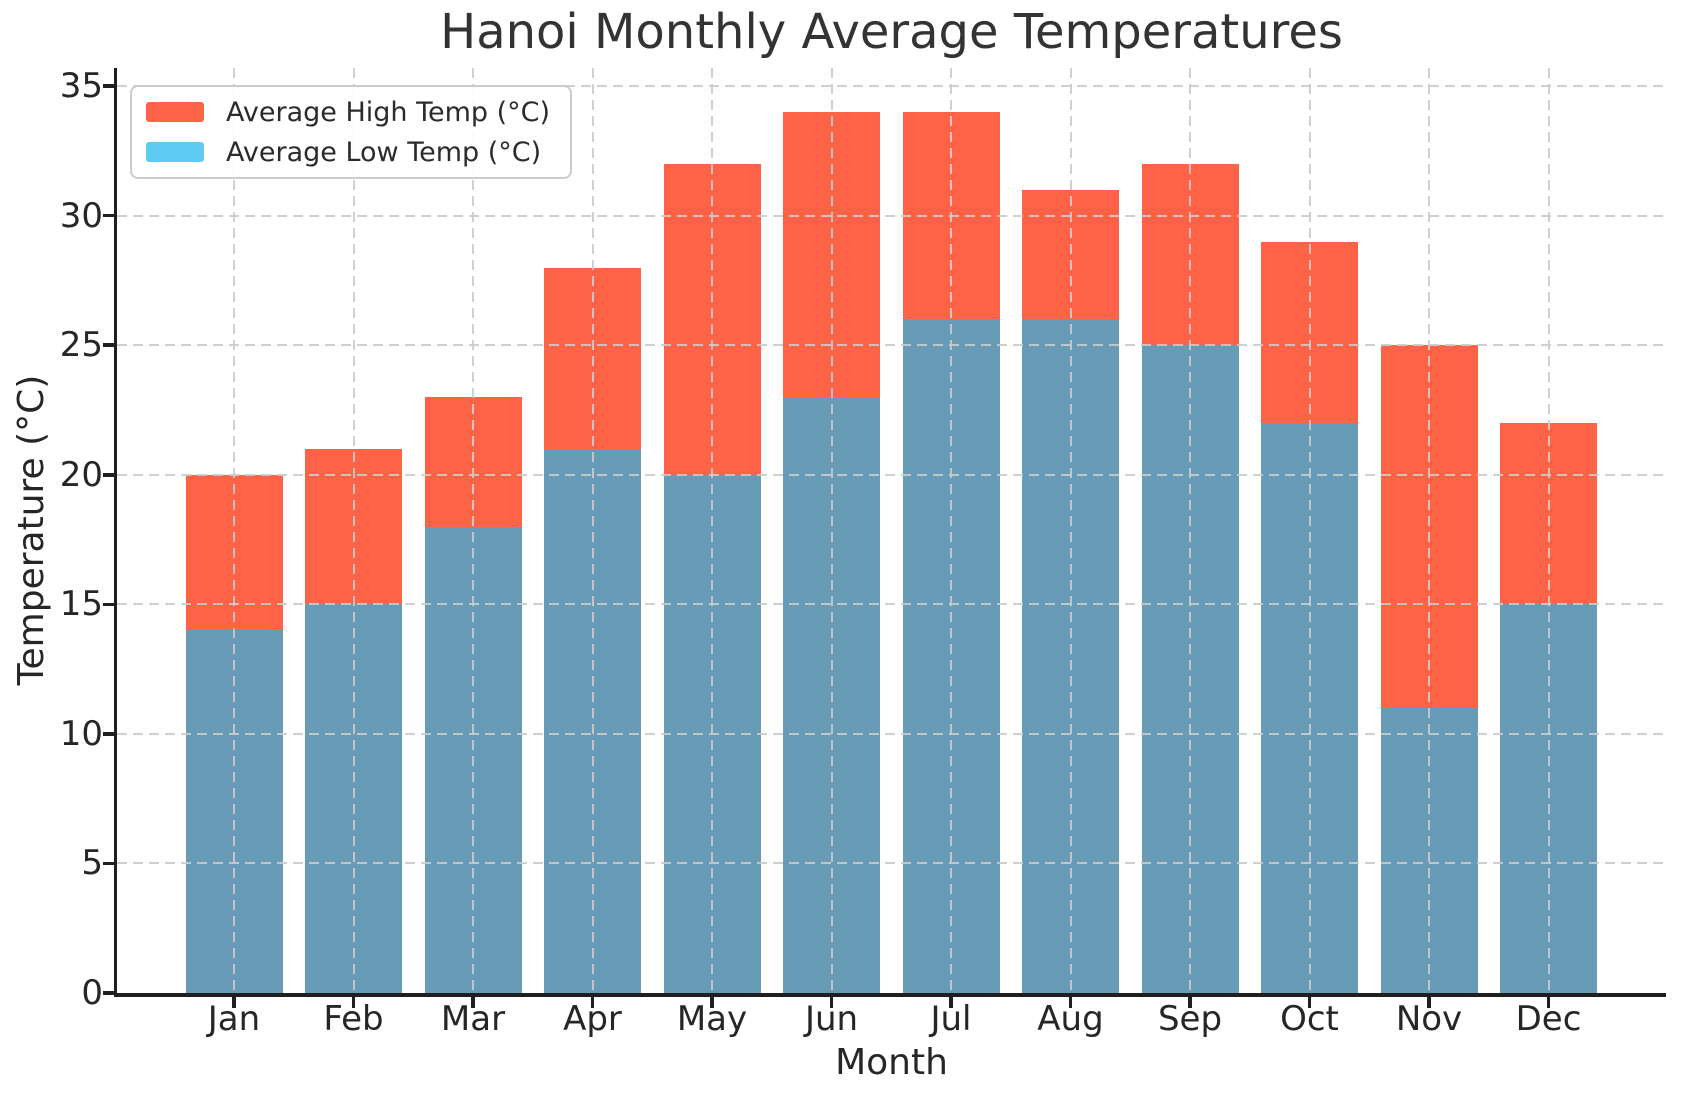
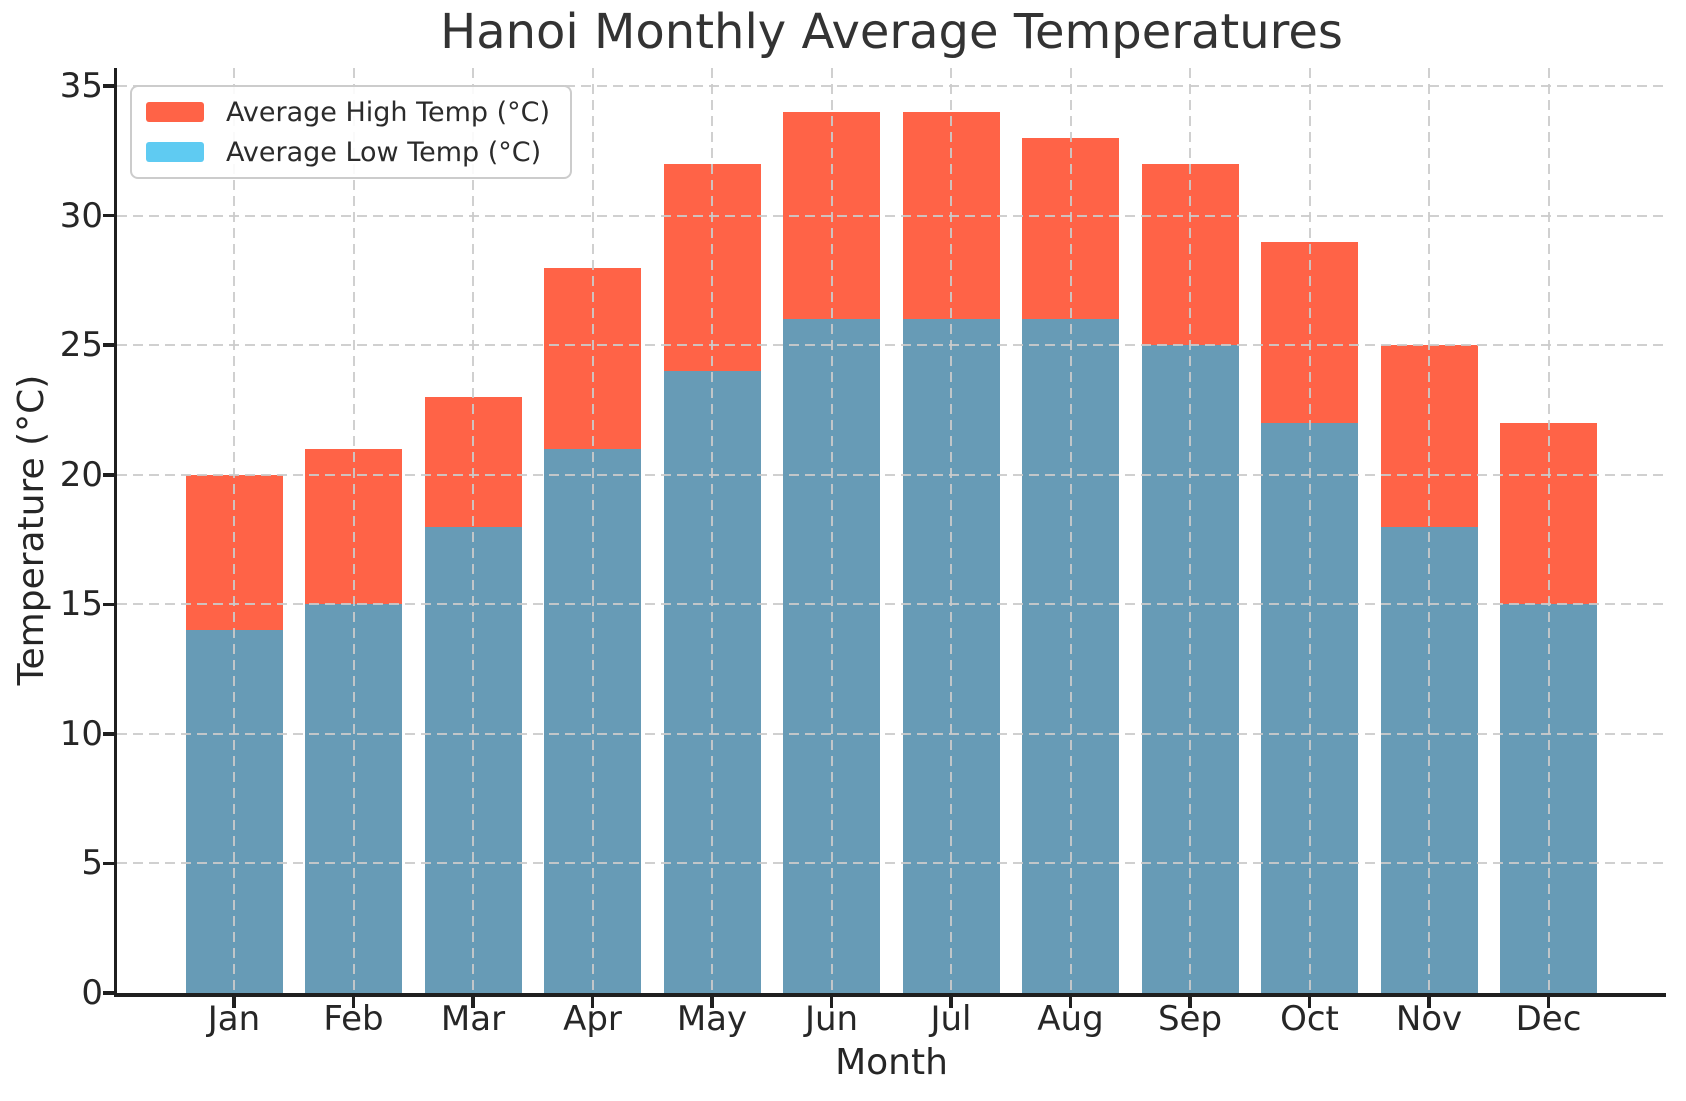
Average Low Temp (°C)/May: 20 -> 24
Average Low Temp (°C)/Jun: 23 -> 26
Average High Temp (°C)/Aug: 31 -> 33
Average Low Temp (°C)/Nov: 11 -> 18
